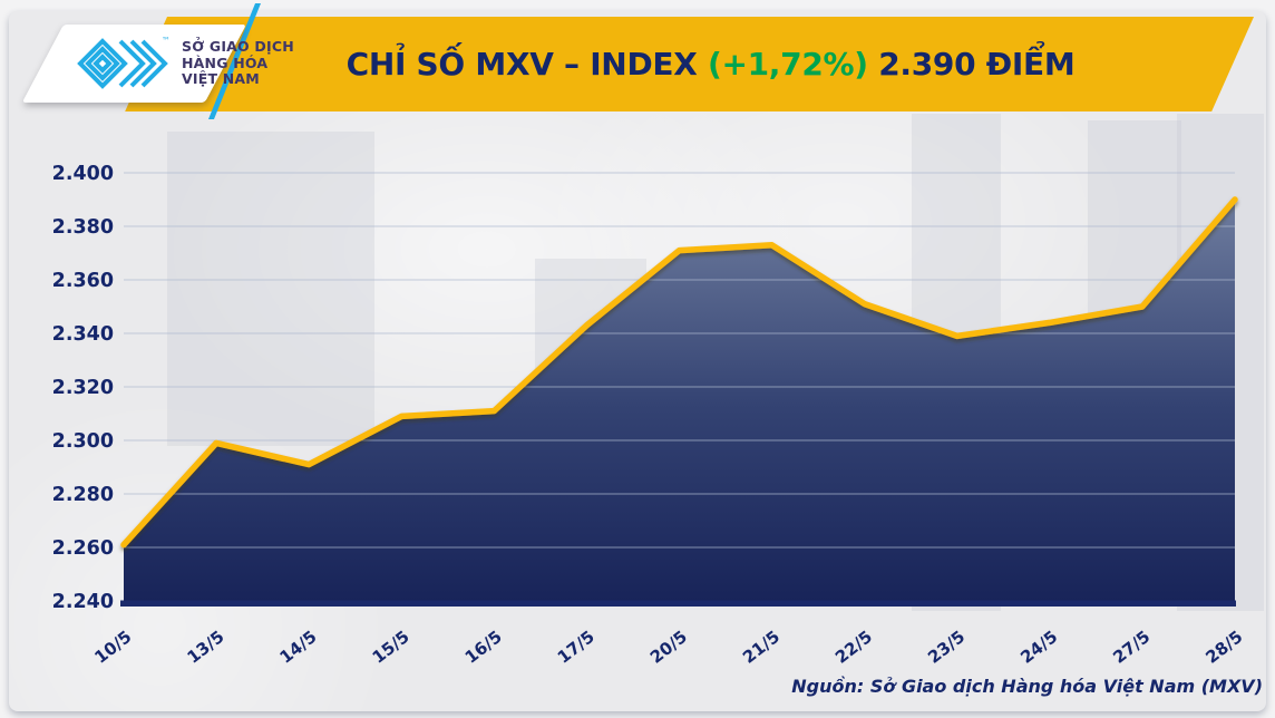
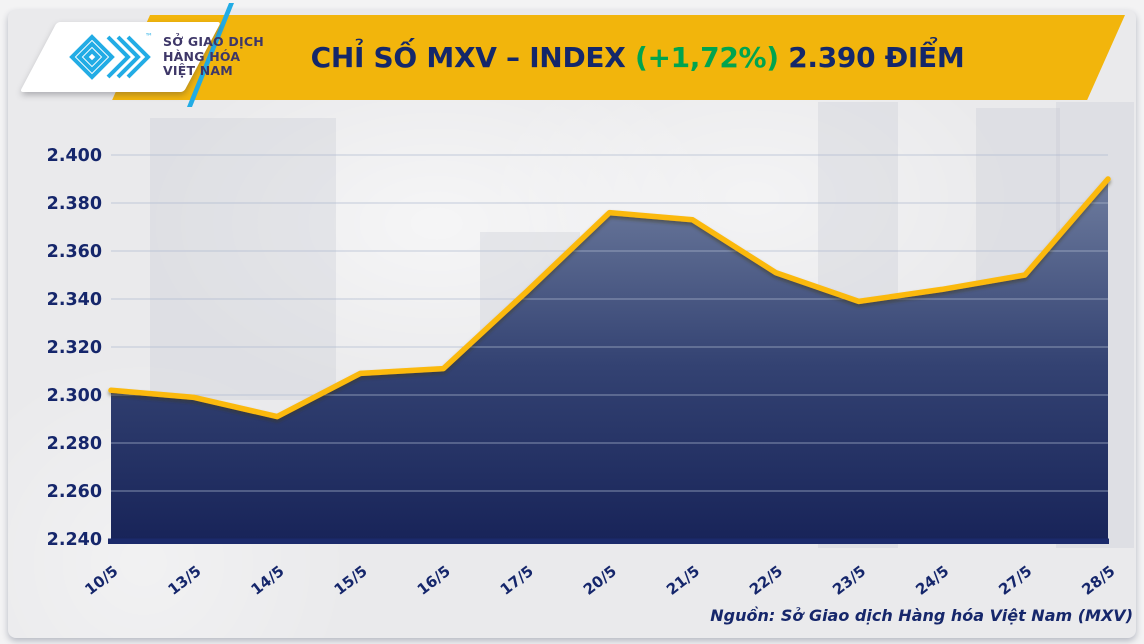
10/5: 2261 -> 2302
20/5: 2371 -> 2376
